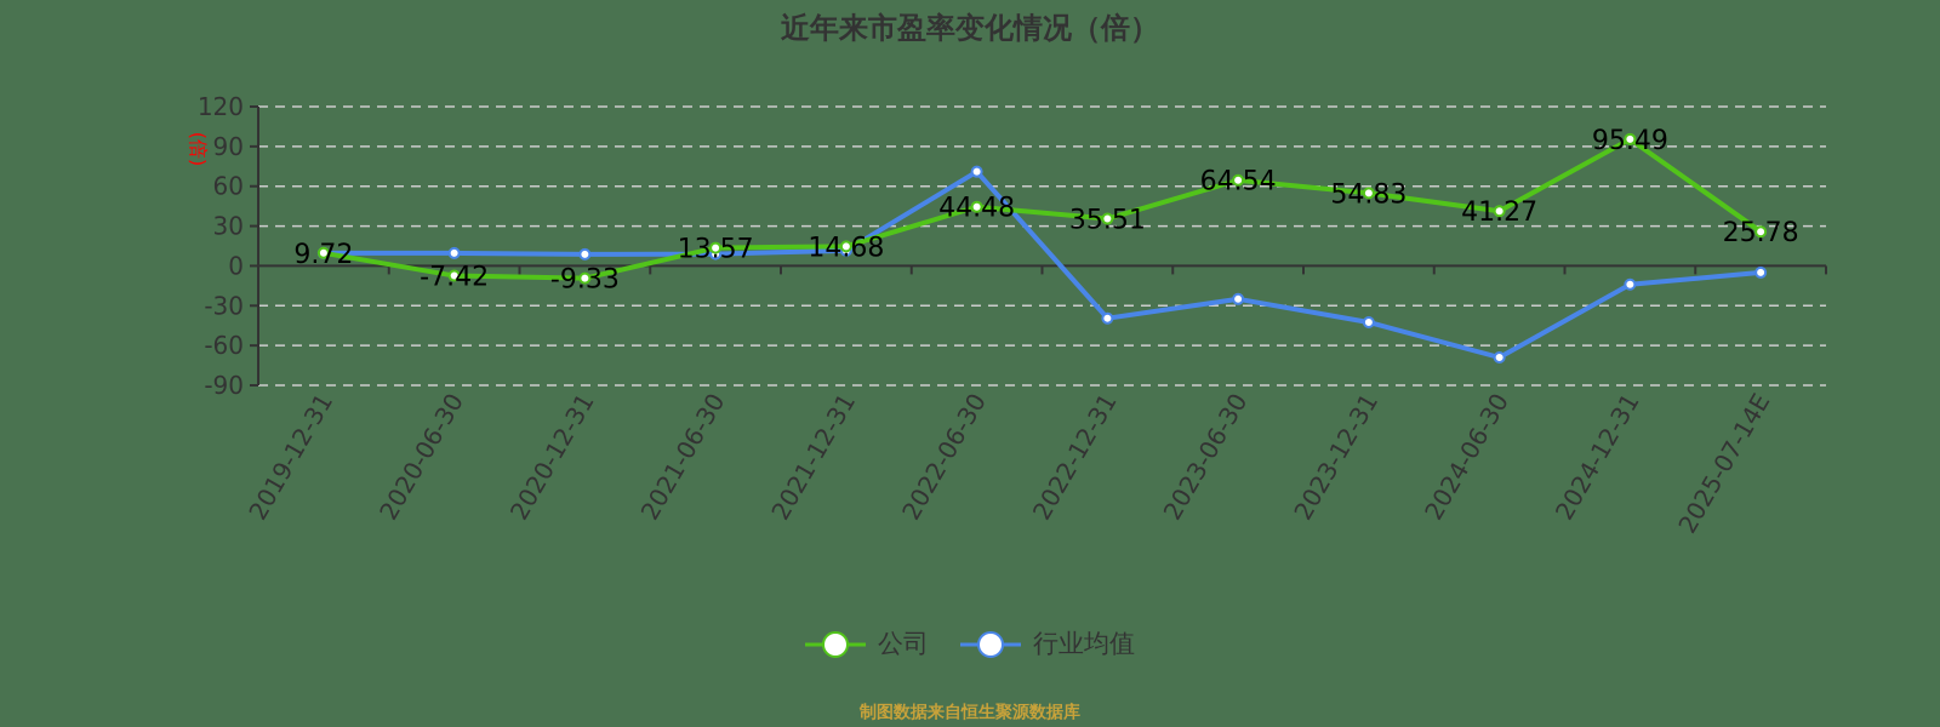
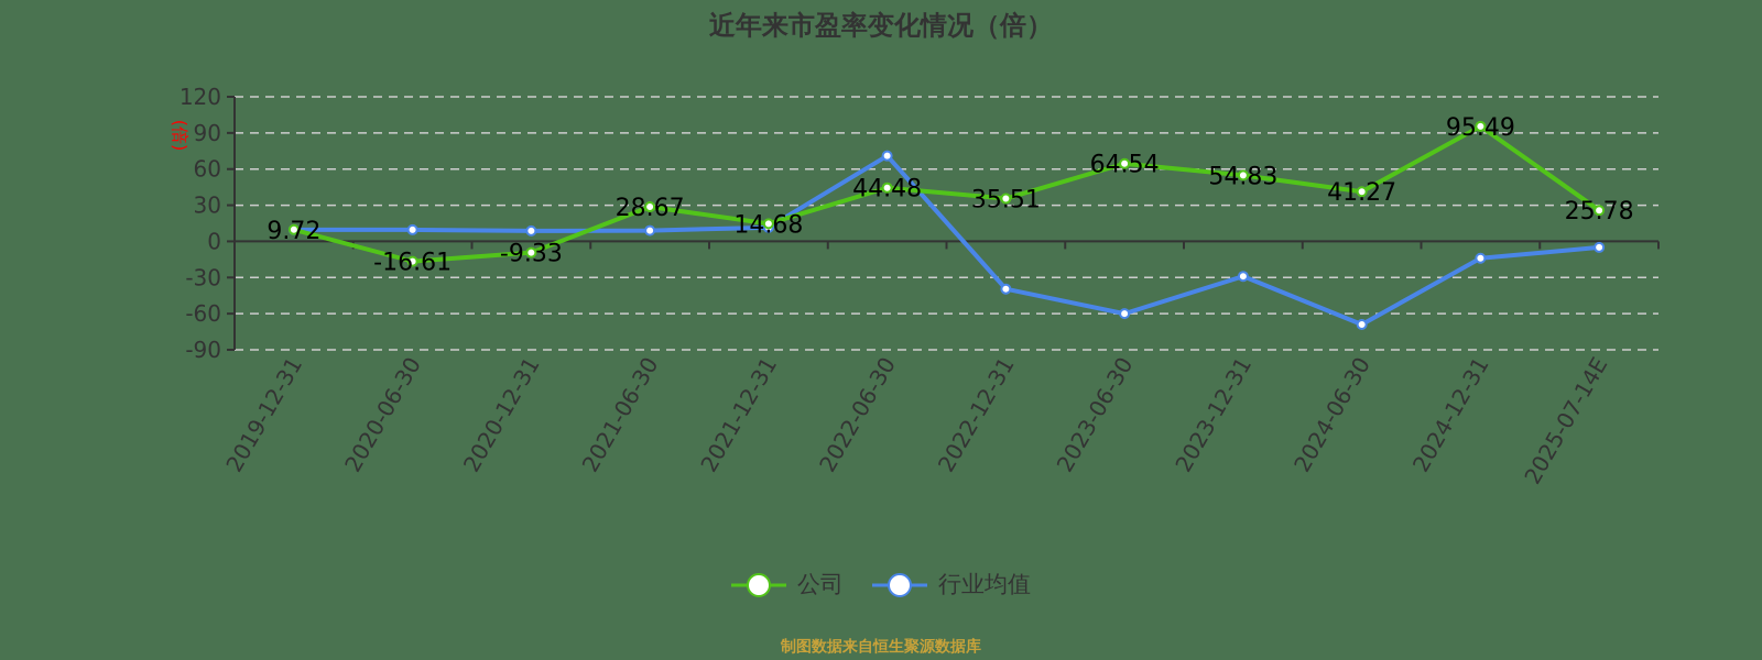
公司/2020-06-30: -7.42 -> -16.61
公司/2021-06-30: 13.57 -> 28.67
行业均值/2023-06-30: -25 -> -60
行业均值/2023-12-31: -42 -> -29
